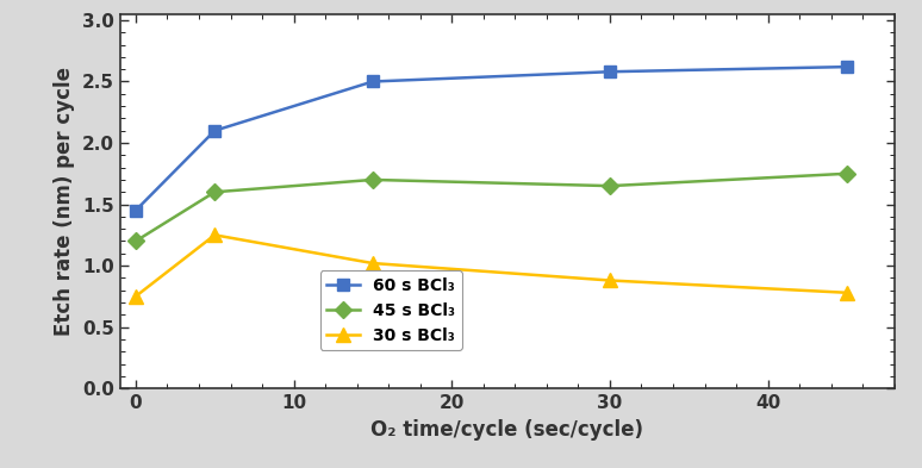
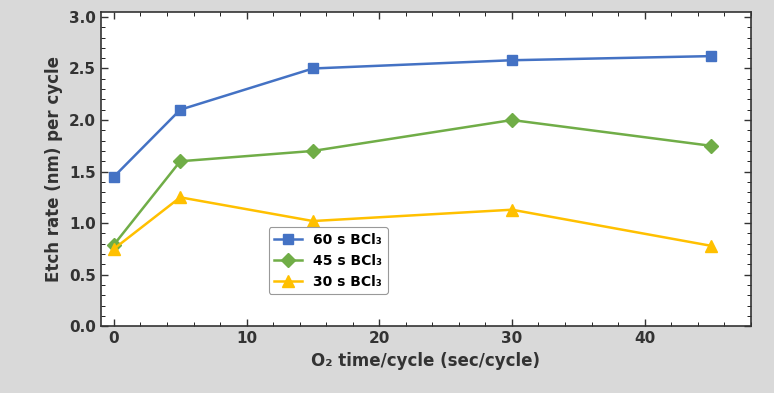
45 s BCl₃/0: 1.20 -> 0.79
45 s BCl₃/30: 1.65 -> 2.00
30 s BCl₃/30: 0.88 -> 1.13
